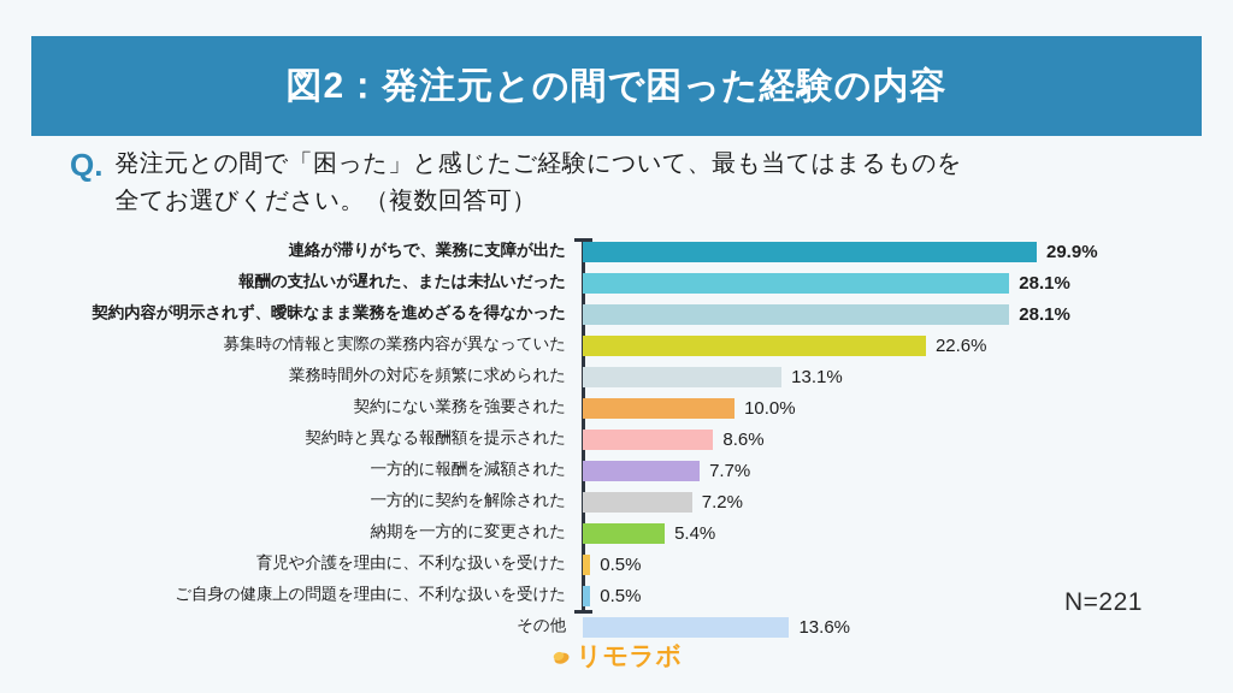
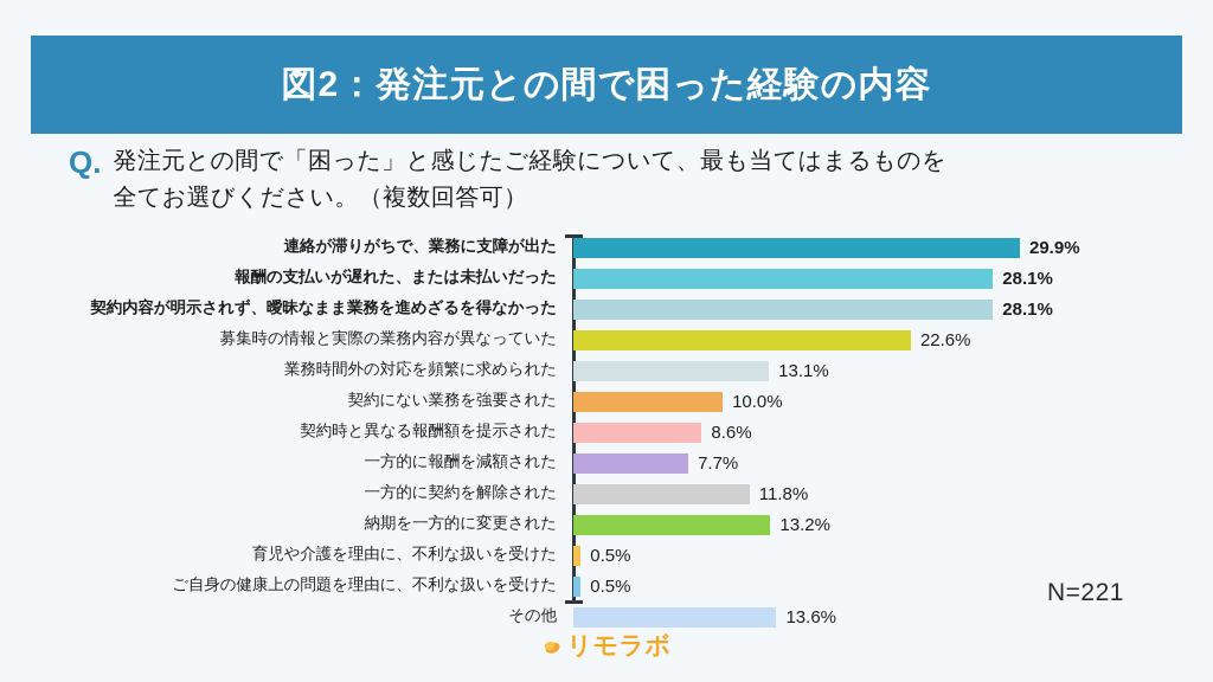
一方的に契約を解除された: 7.2% -> 11.8%
納期を一方的に変更された: 5.4% -> 13.2%
